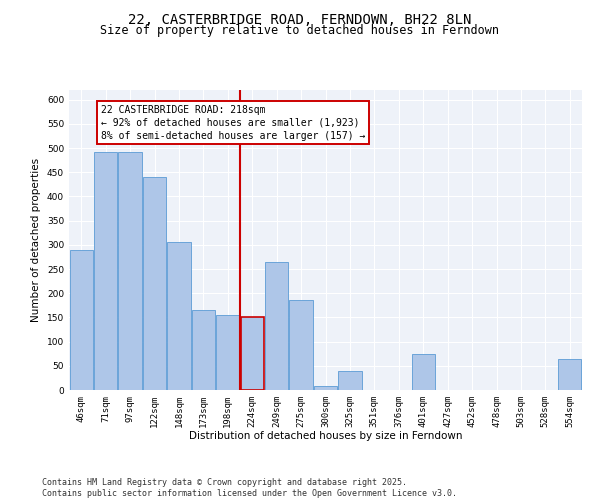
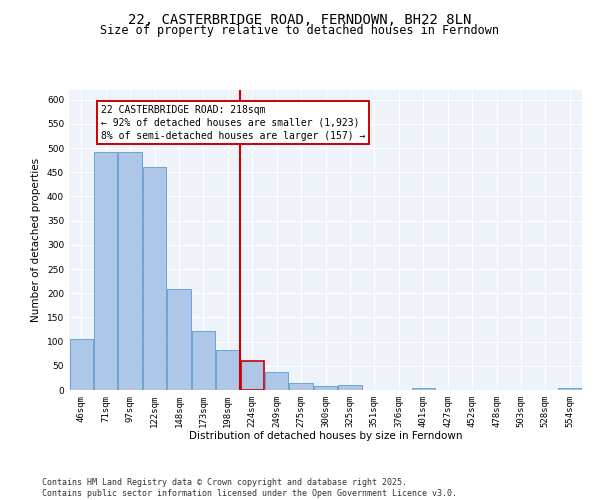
46sqm: 290 -> 106
122sqm: 440 -> 460
148sqm: 305 -> 208
173sqm: 165 -> 122
198sqm: 155 -> 83
224sqm: 150 -> 59
249sqm: 265 -> 38
275sqm: 185 -> 15
325sqm: 40 -> 11
401sqm: 75 -> 5
554sqm: 65 -> 5
